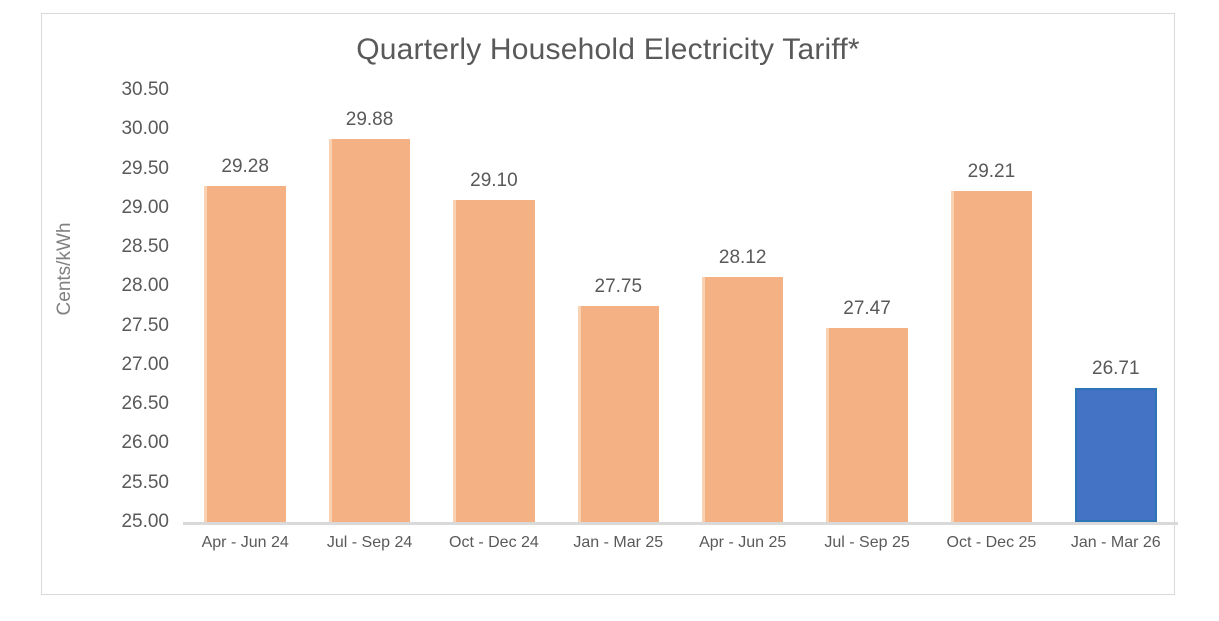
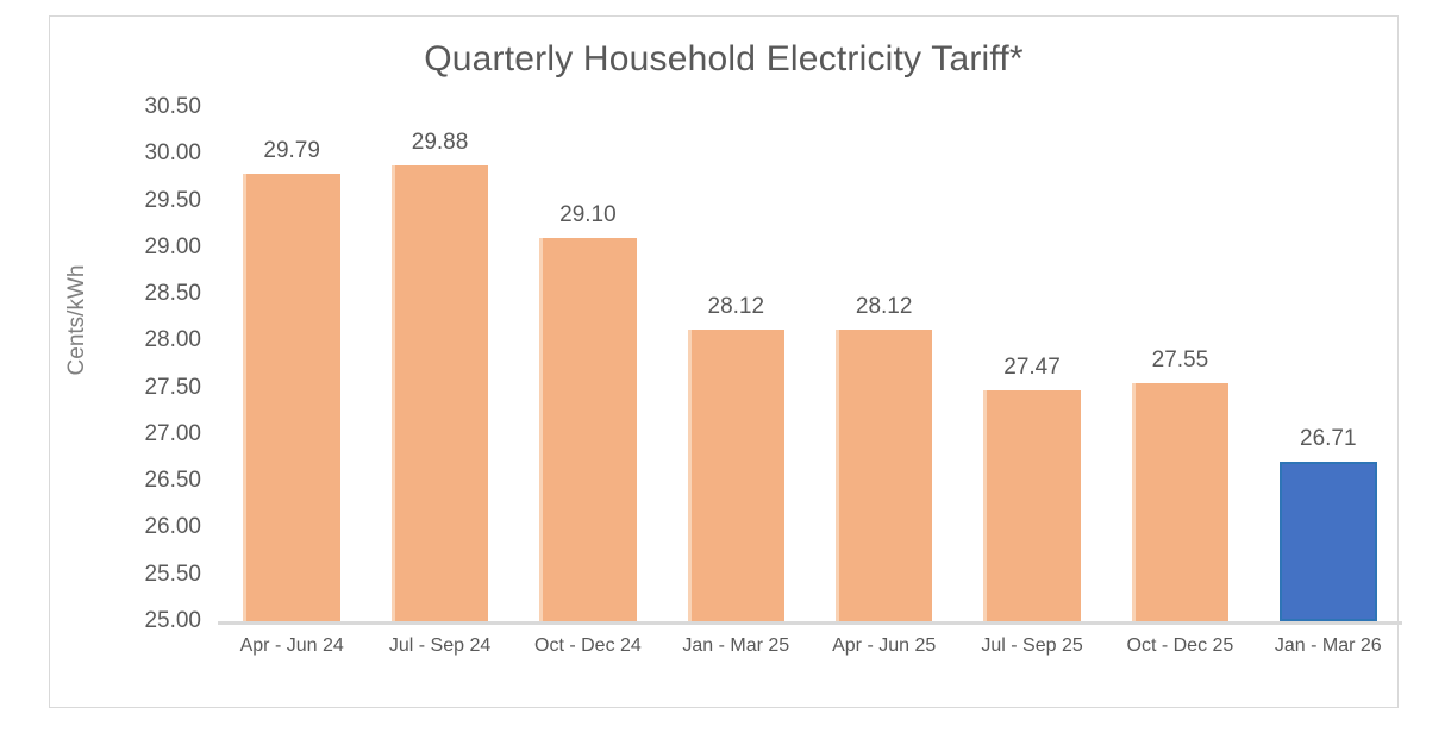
Apr - Jun 24: 29.28 -> 29.79
Jan - Mar 25: 27.75 -> 28.12
Oct - Dec 25: 29.21 -> 27.55
